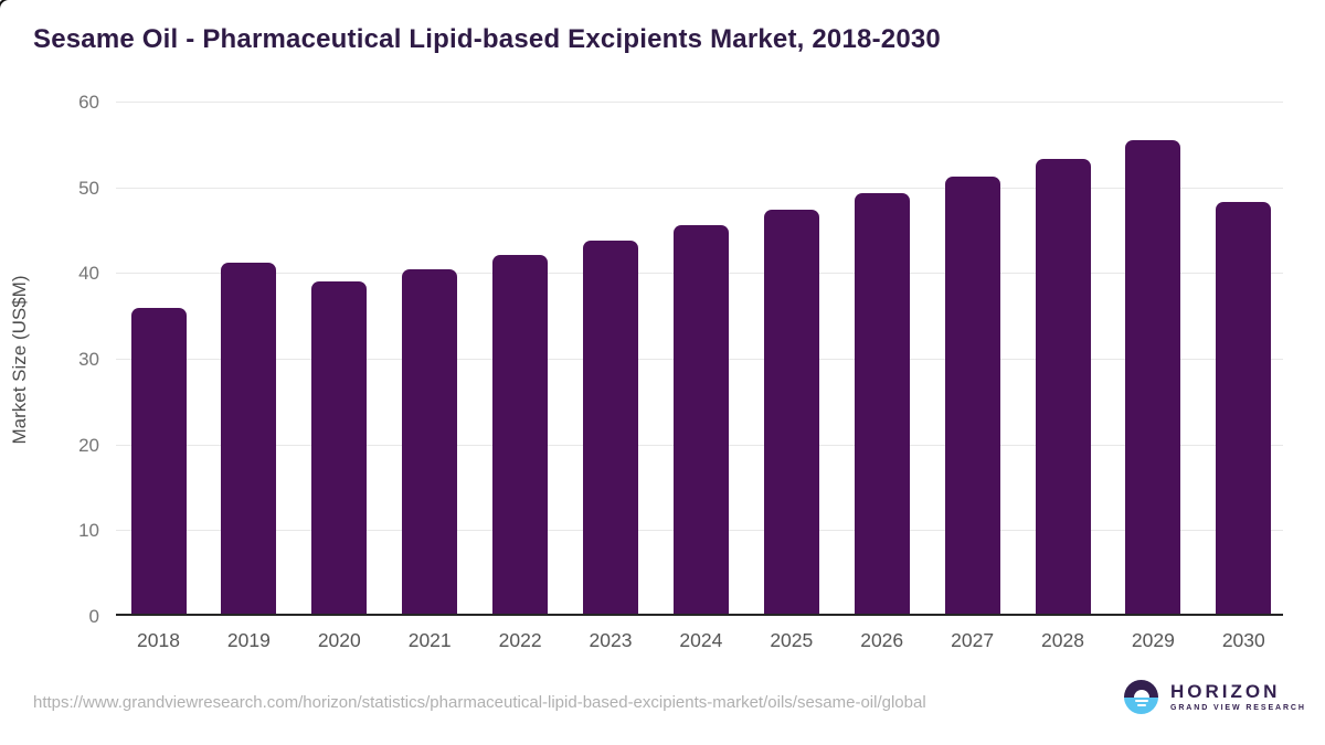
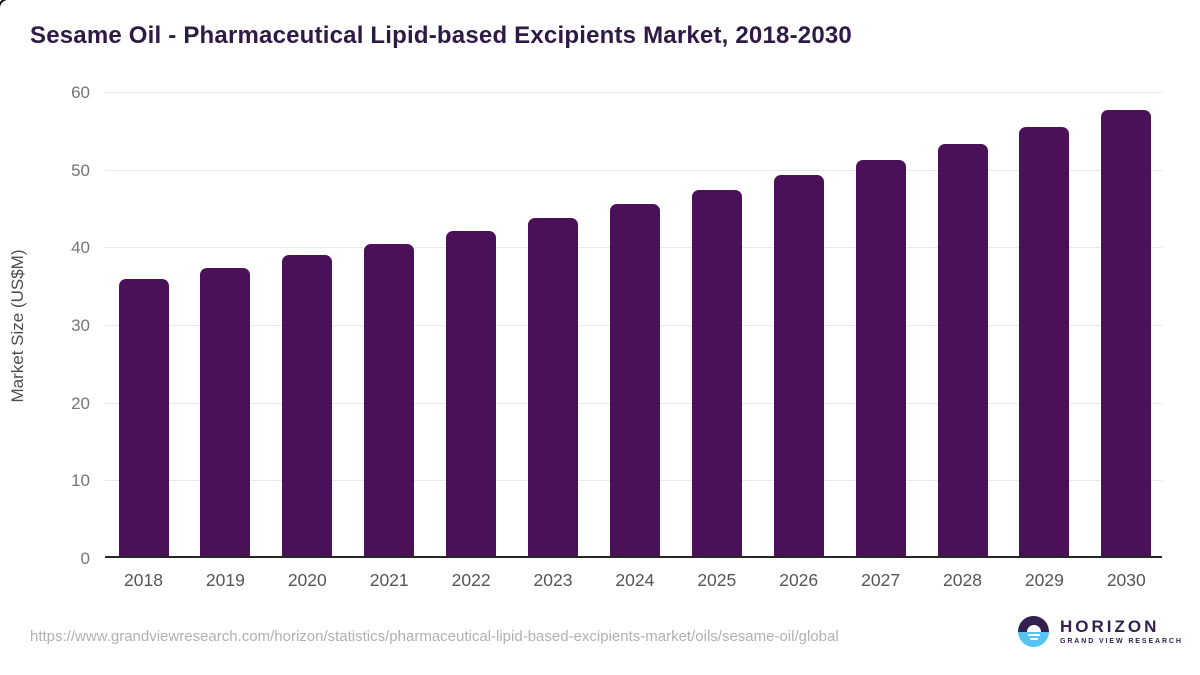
2019: 41 -> 37
2030: 48 -> 57
